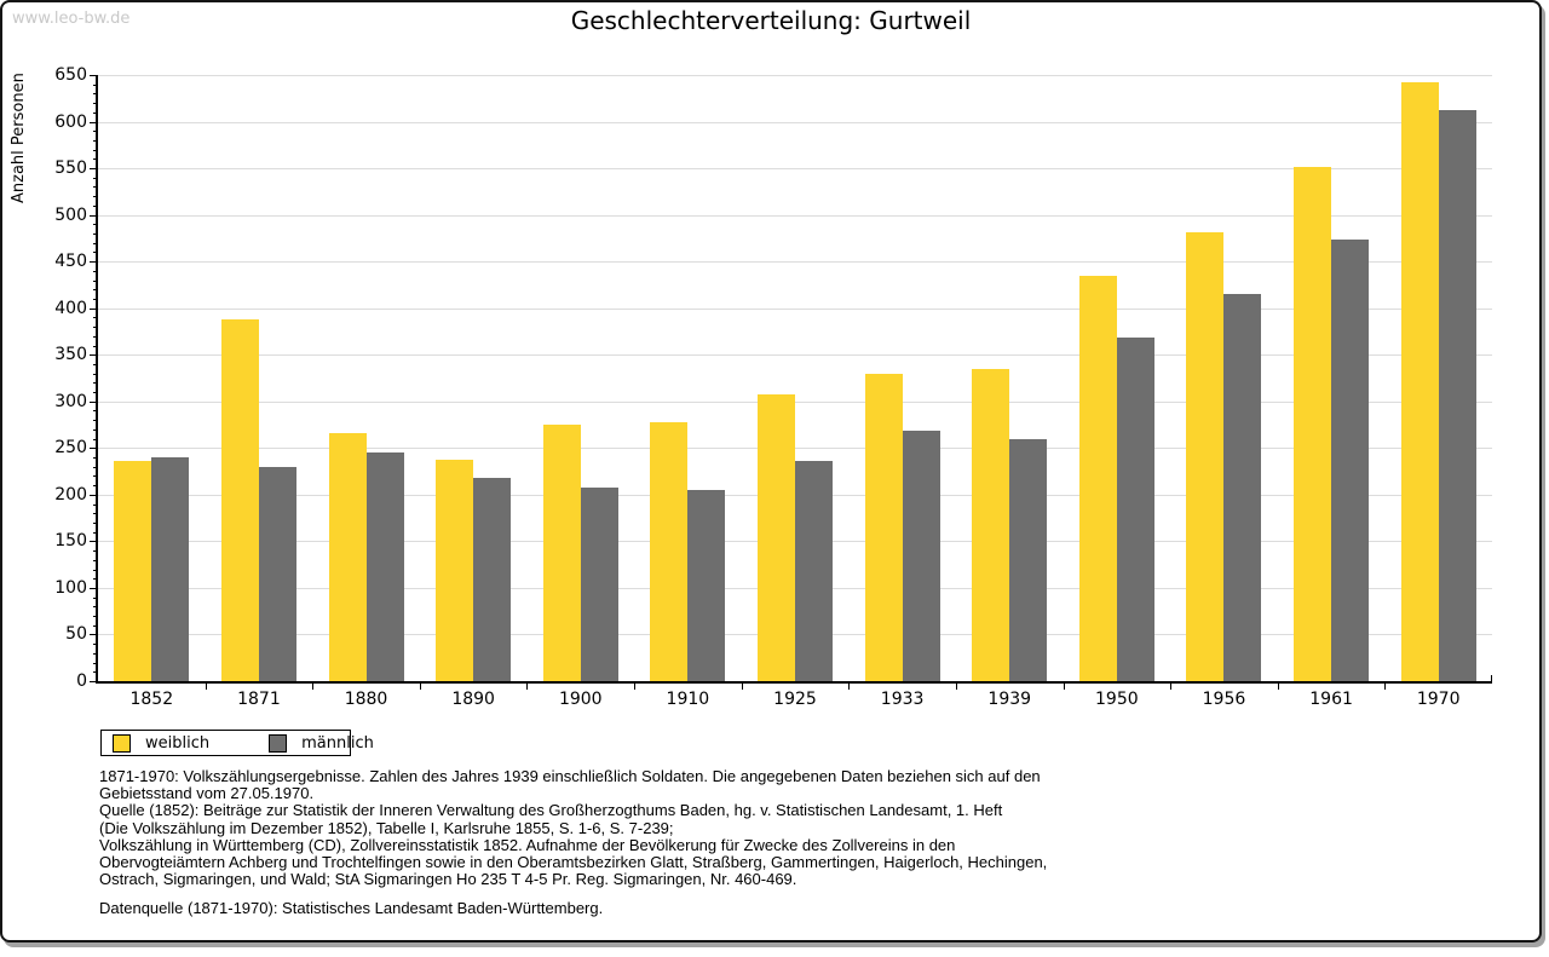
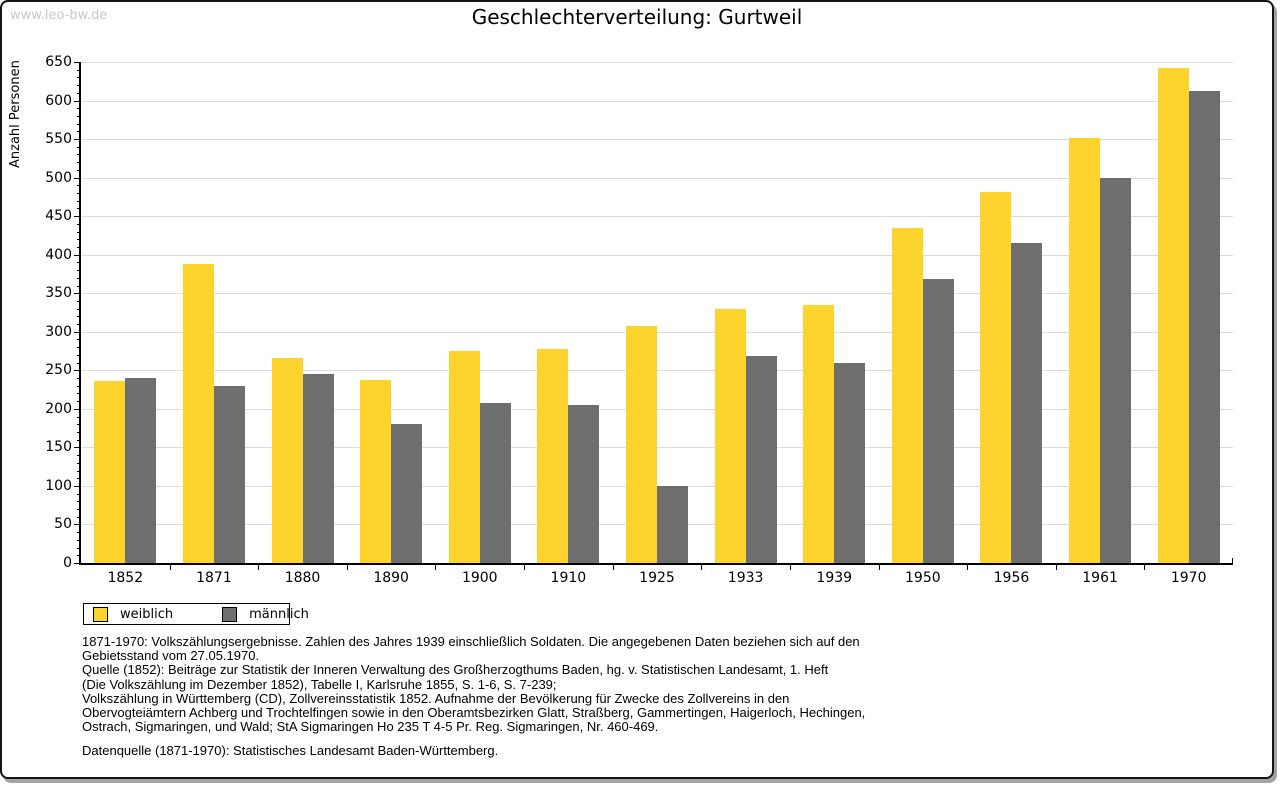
männlich/1890: 220 -> 180
männlich/1925: 240 -> 100
männlich/1961: 470 -> 500
